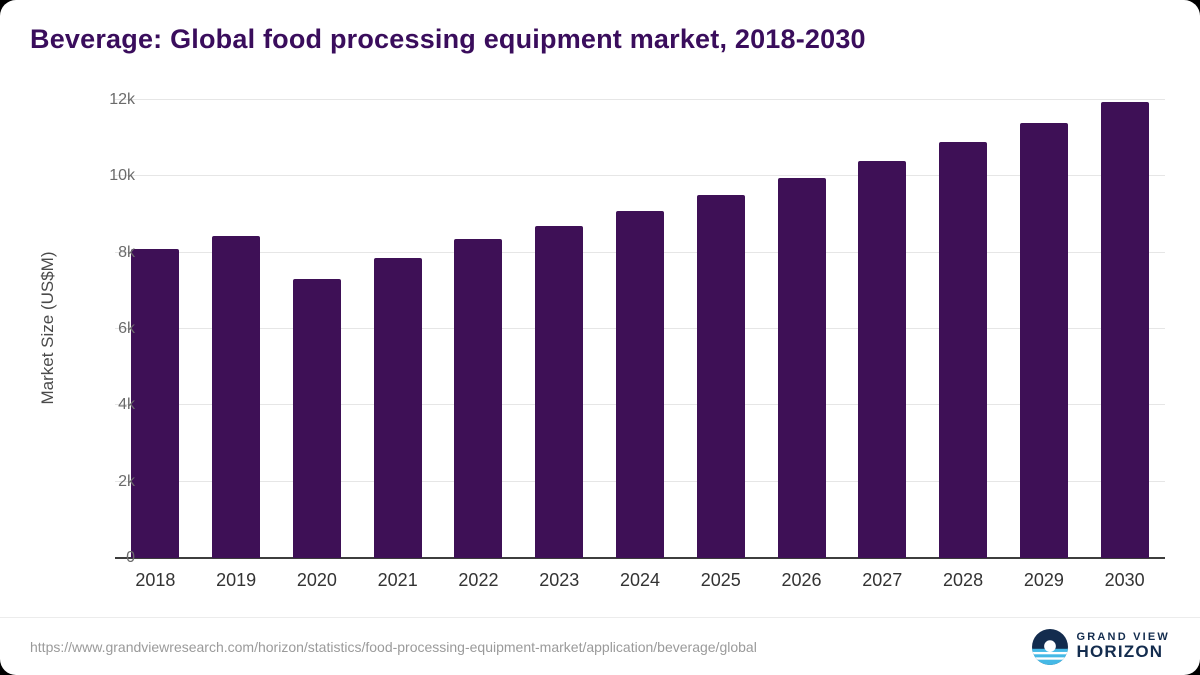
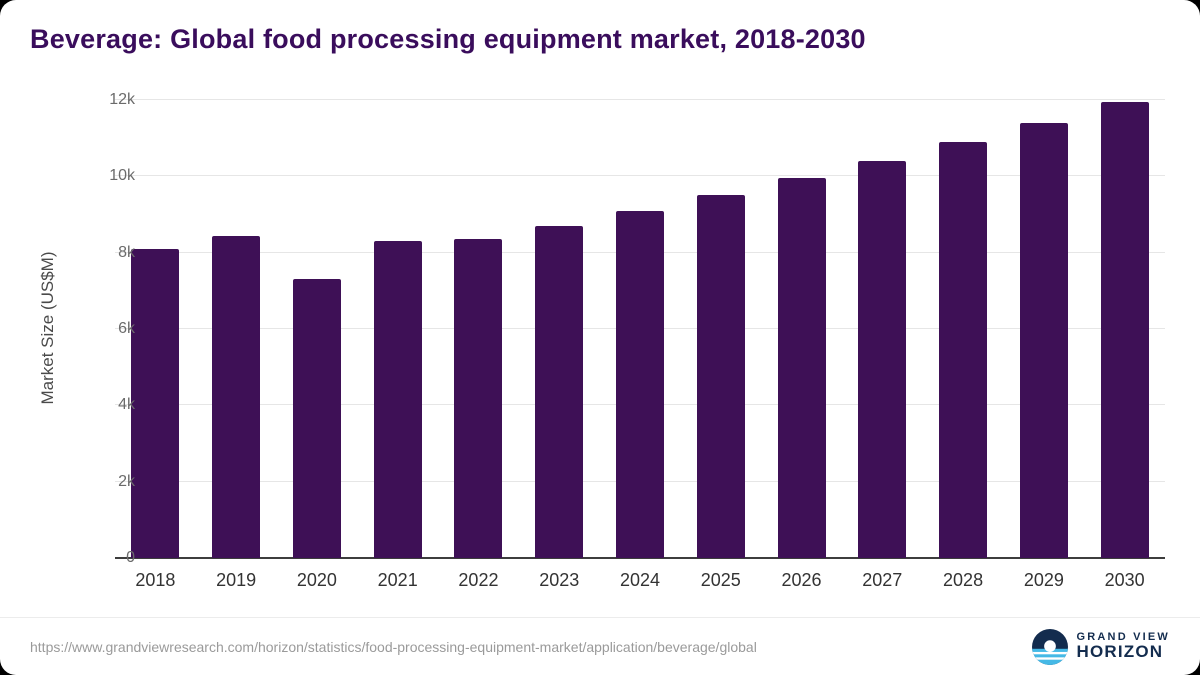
2021: 7.8k -> 8.3k
